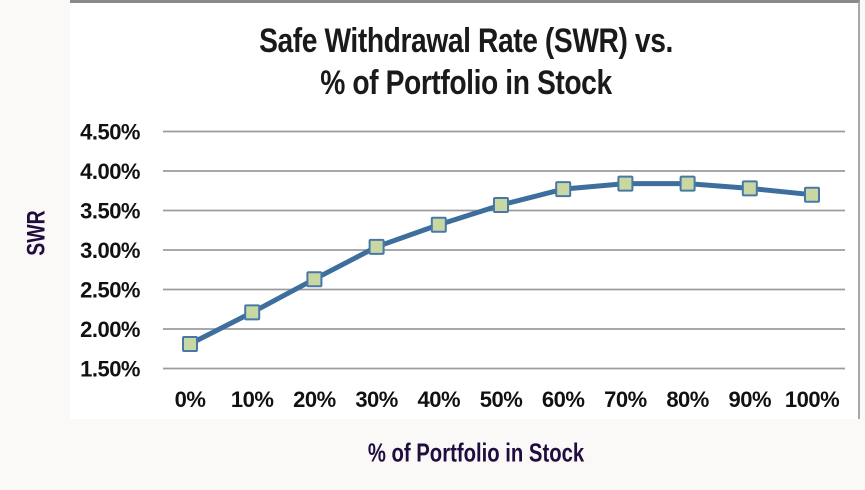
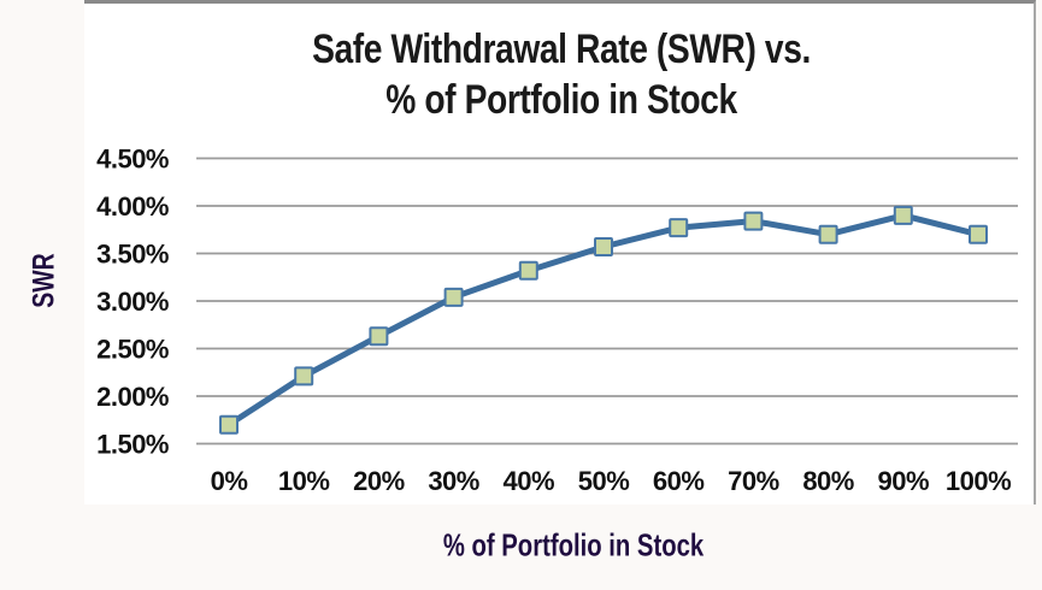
0%: 1.8% -> 1.7%
80%: 3.8% -> 3.7%
90%: 3.8% -> 3.9%
